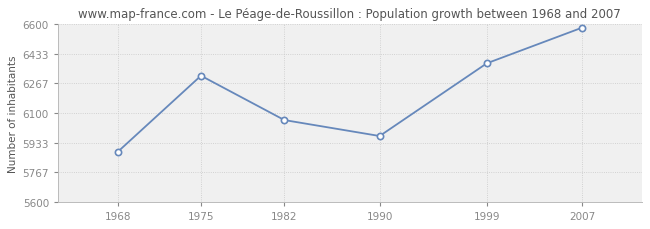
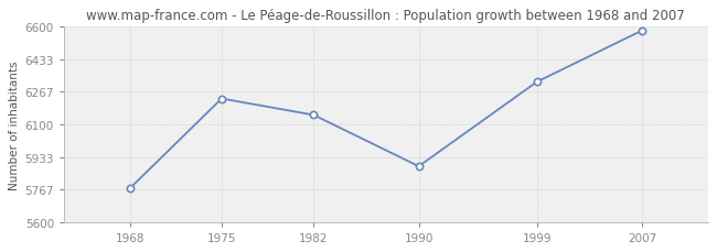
1968: 5880 -> 5770
1975: 6310 -> 6230
1982: 6060 -> 6150
1990: 5970 -> 5880
1999: 6380 -> 6320
